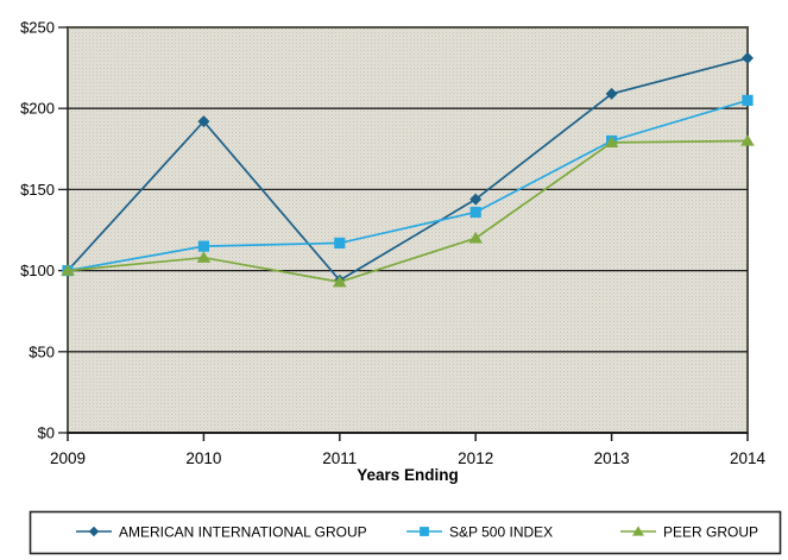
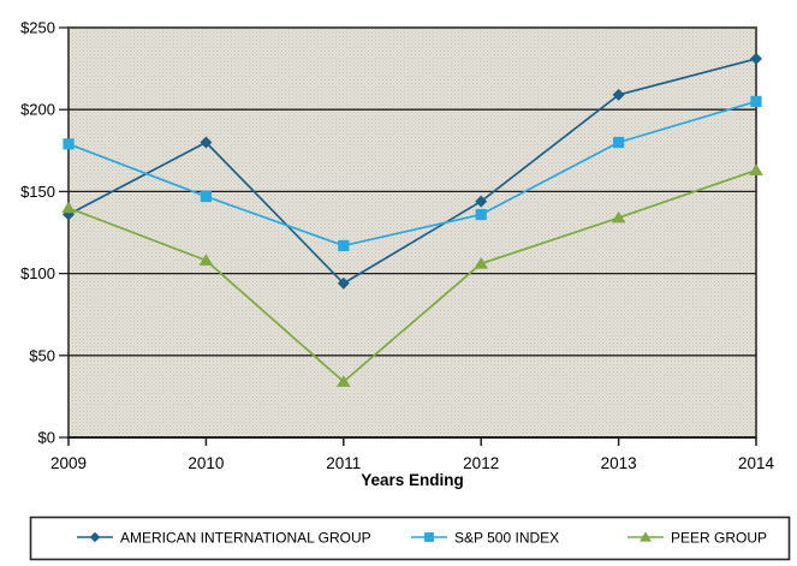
AMERICAN INTERNATIONAL GROUP/2009: $100 -> $136
S&P 500 INDEX/2009: $100 -> $179
PEER GROUP/2009: $100 -> $140
AMERICAN INTERNATIONAL GROUP/2010: $192 -> $180
S&P 500 INDEX/2010: $115 -> $147
PEER GROUP/2011: $93 -> $34
PEER GROUP/2012: $120 -> $106
PEER GROUP/2013: $179 -> $134
PEER GROUP/2014: $180 -> $163
